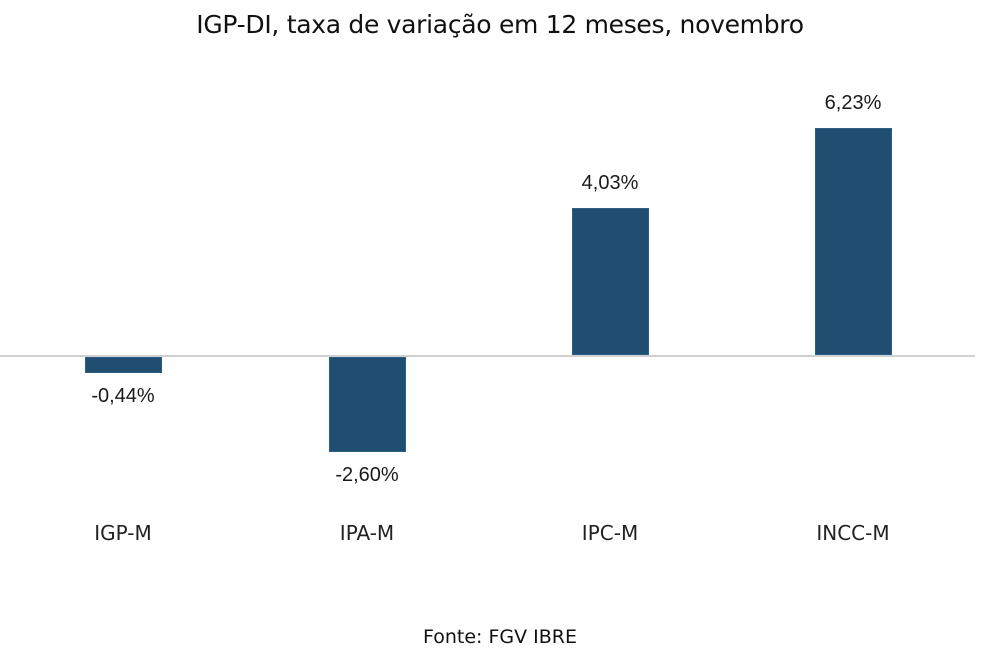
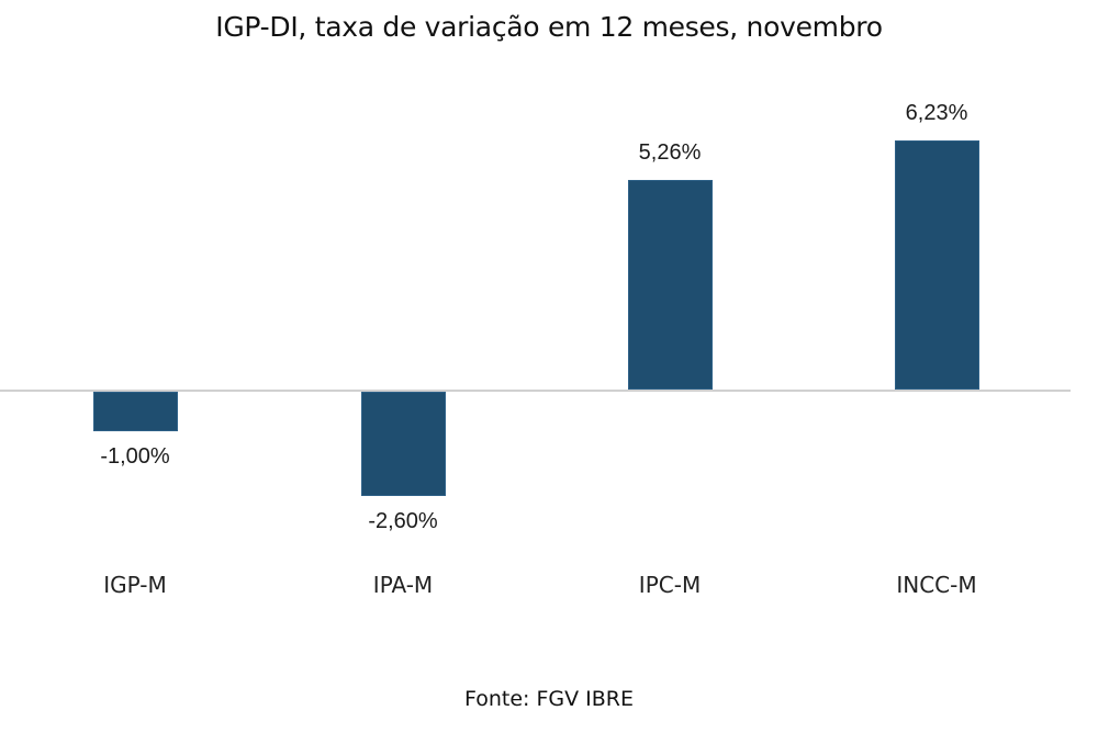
IGP-M: -0,44% -> -1,00%
IPC-M: 4,03% -> 5,26%
